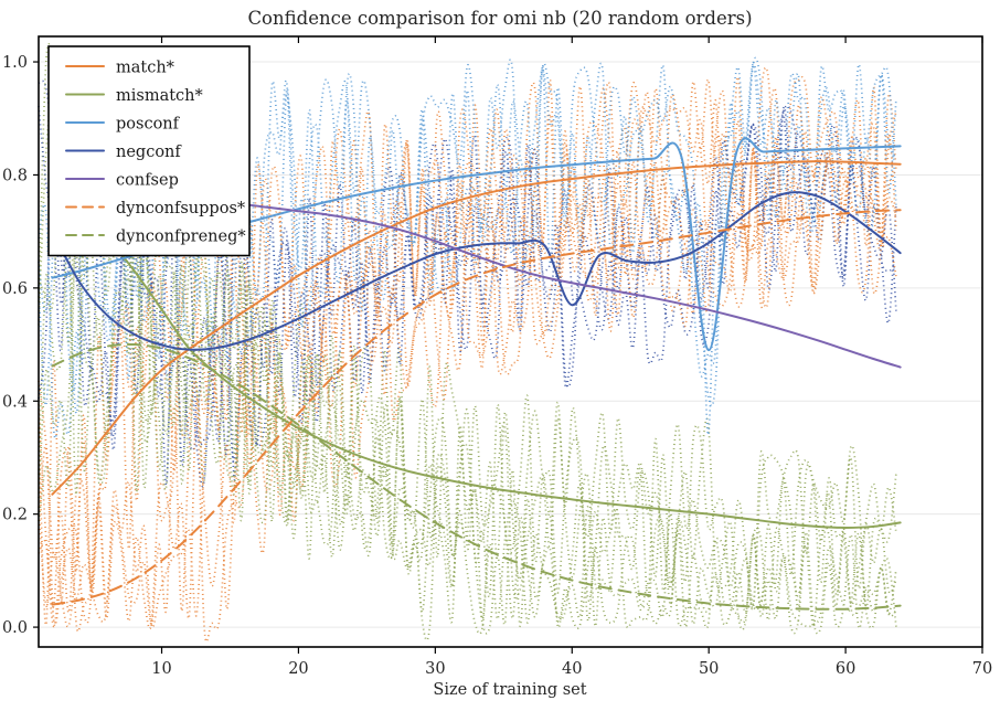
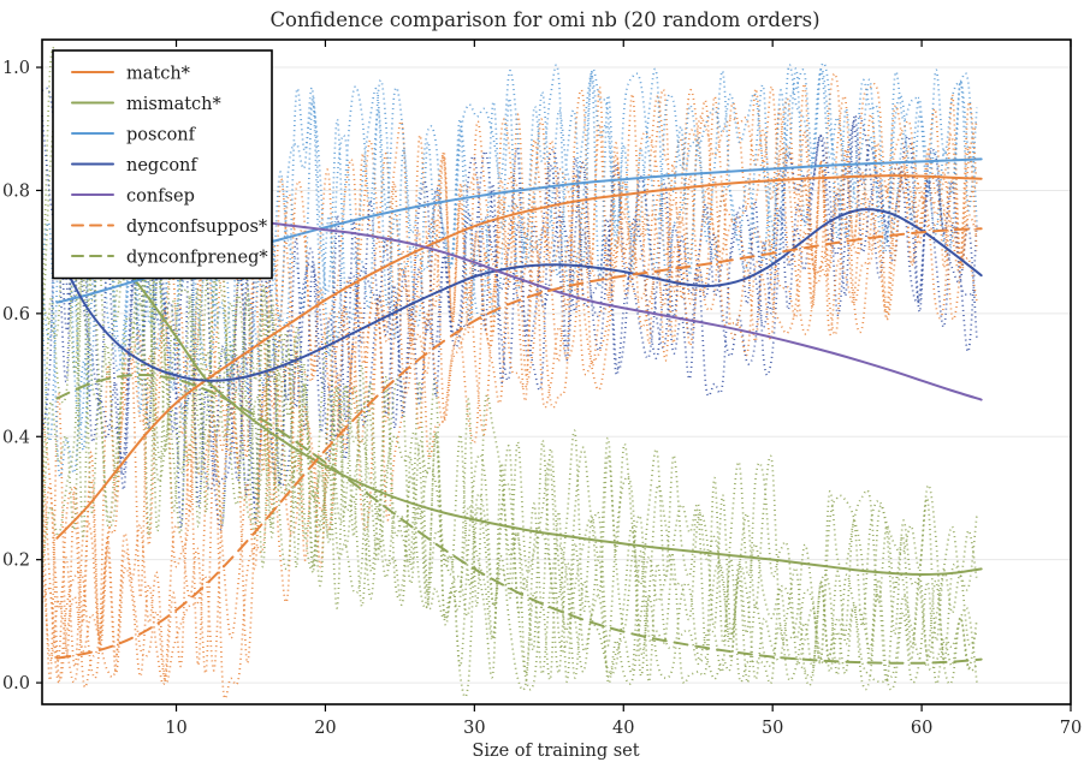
negconf/40: 0.57 -> 0.67
posconf/50: 0.49 -> 0.83
